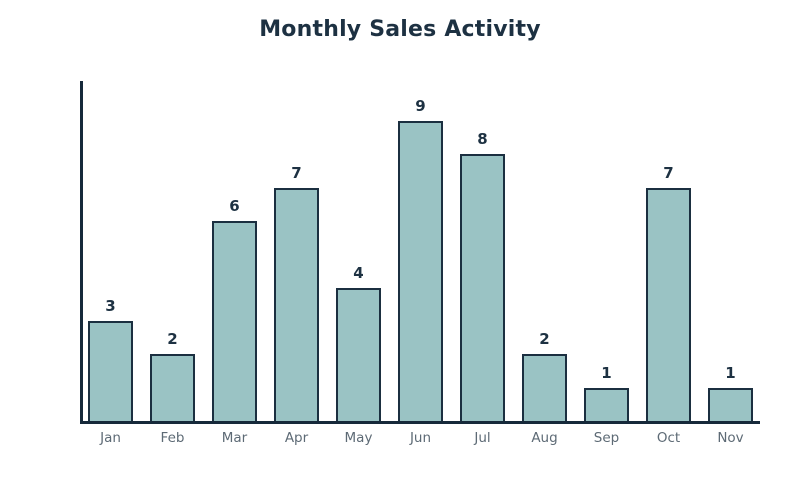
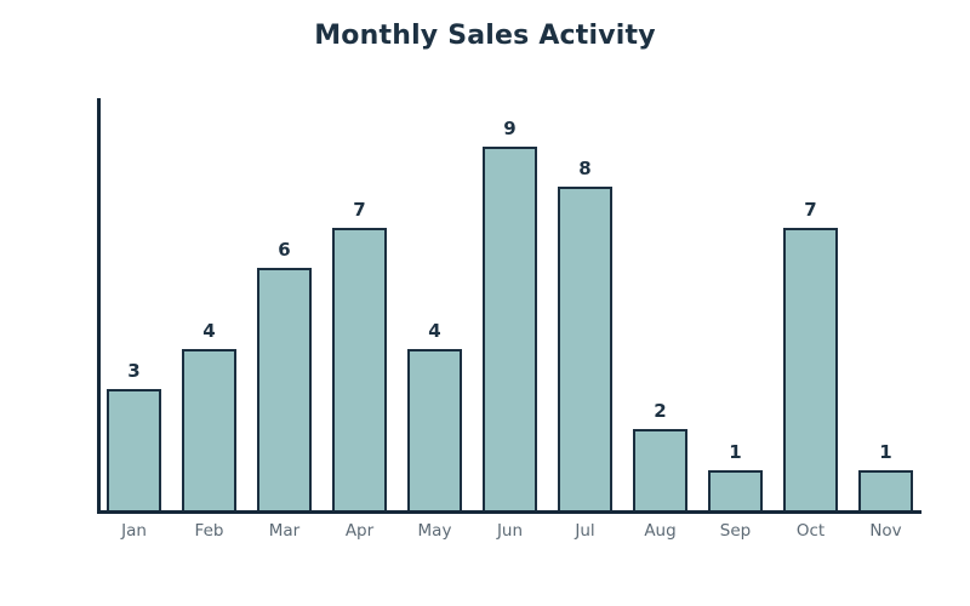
Feb: 2 -> 4
